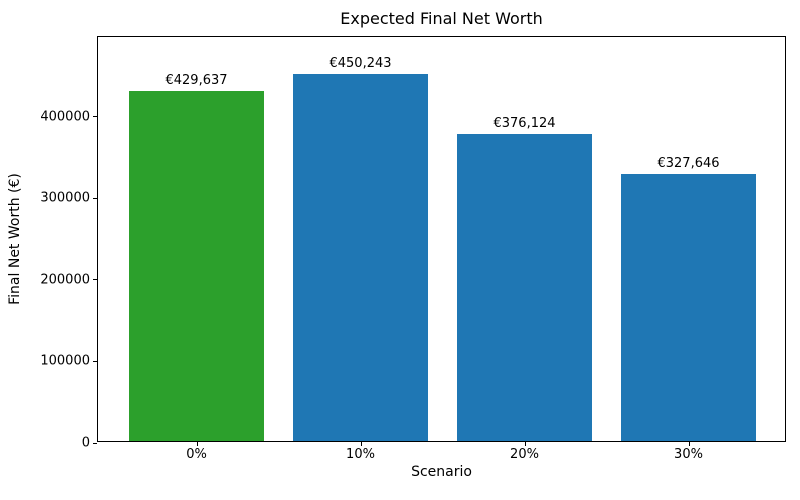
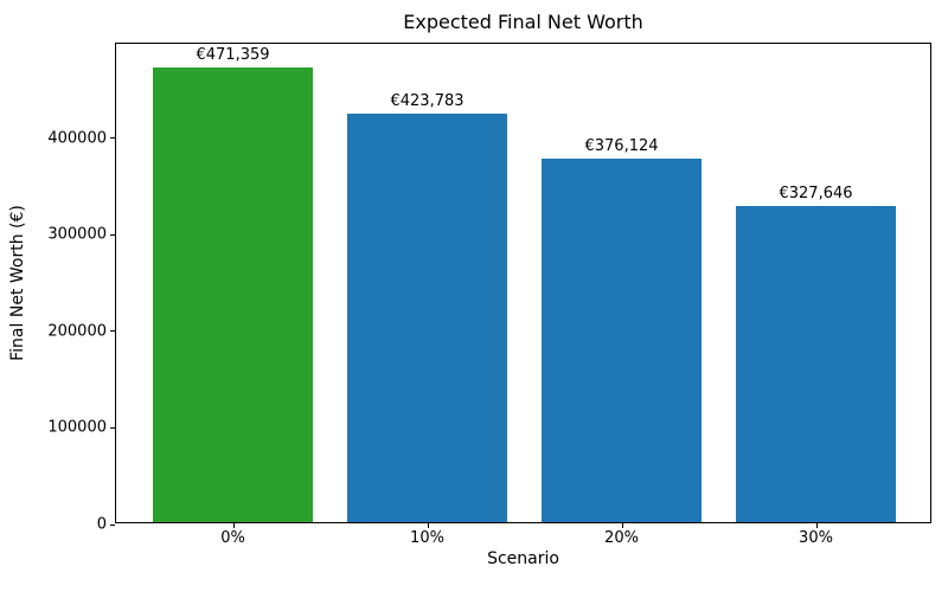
0%: €429,637 -> €471,359
10%: €450,243 -> €423,783
